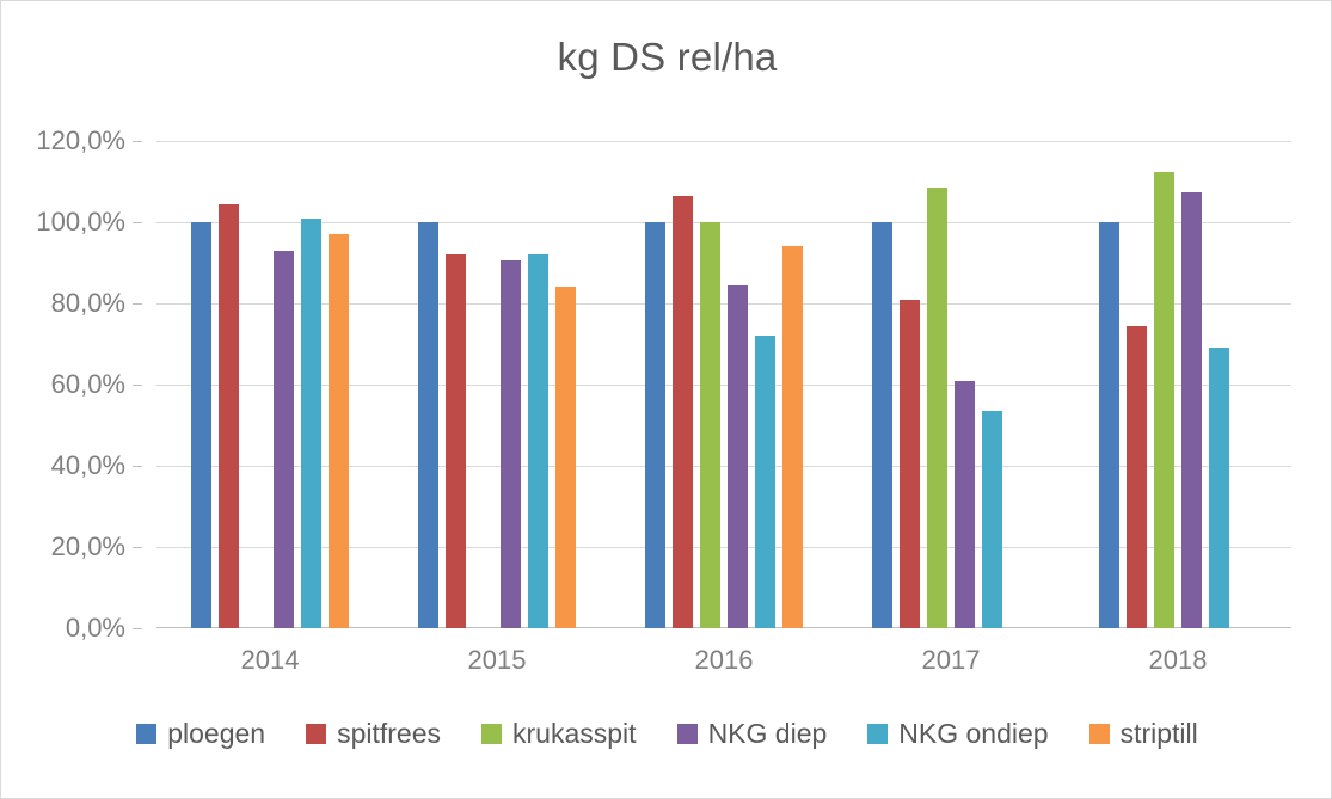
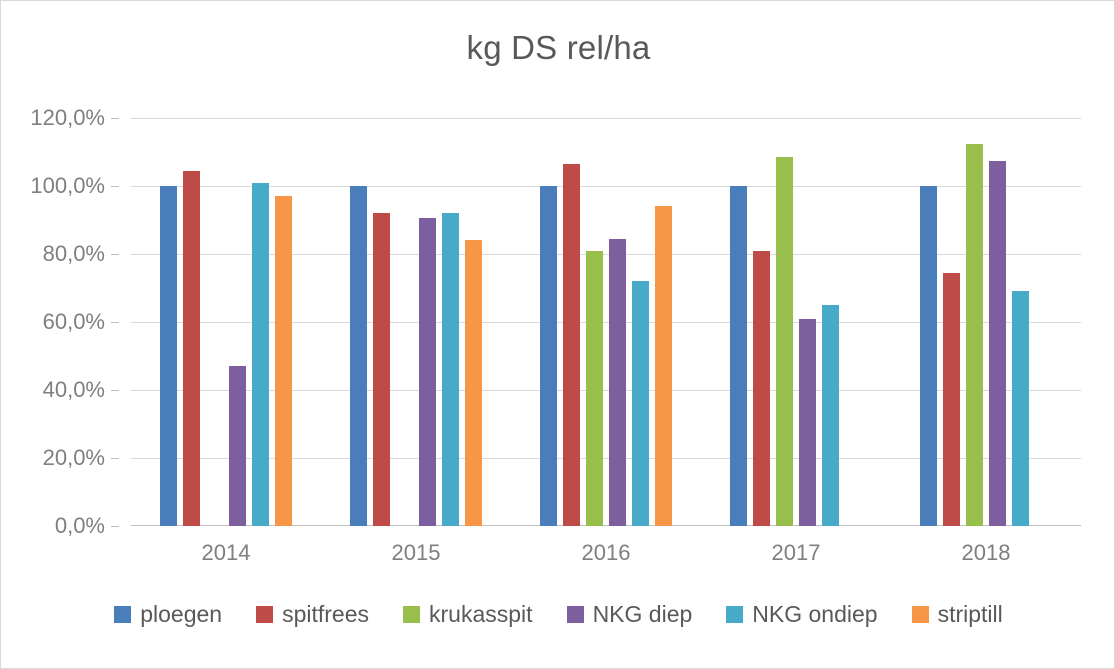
NKG diep/2014: 93% -> 47%
krukasspit/2016: 100% -> 81%
NKG ondiep/2017: 54% -> 65%
